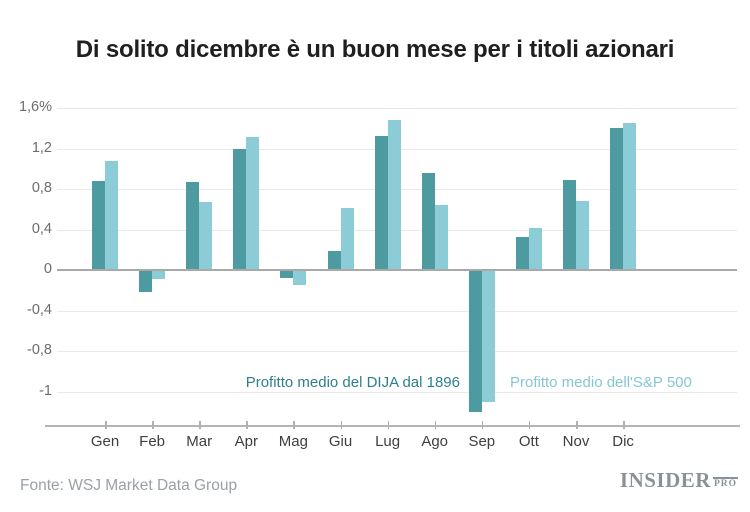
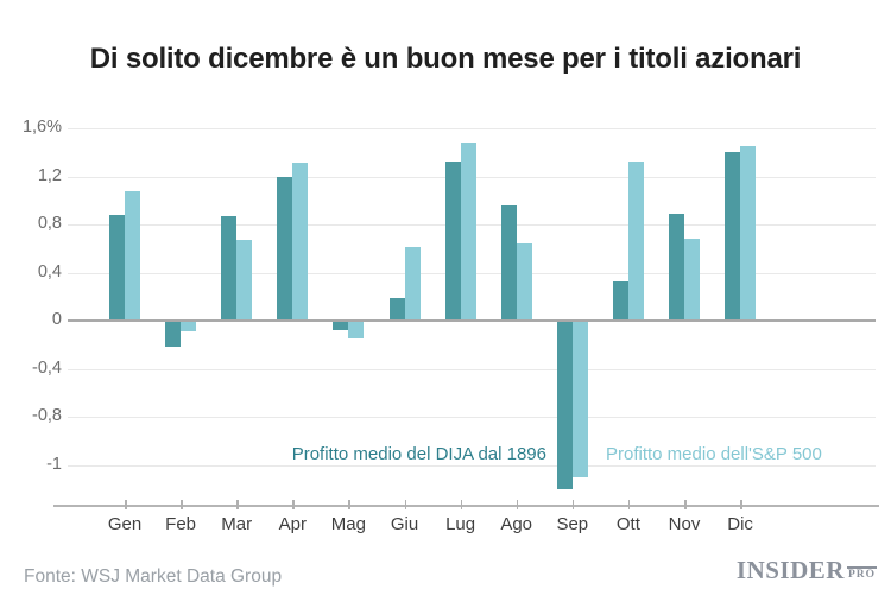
Profitto medio dell'S&P 500/Ott: 0,41% -> 1,32%
